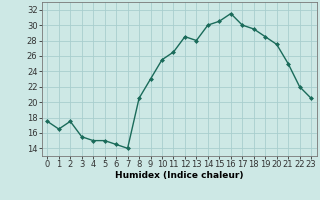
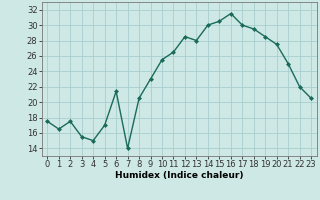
5: 15.0 -> 17.0
6: 14.5 -> 21.4
